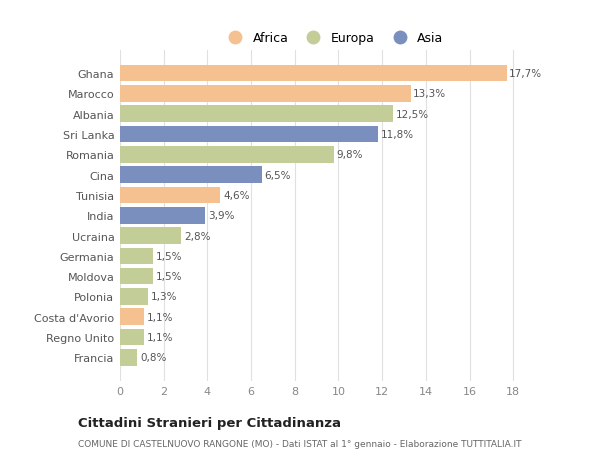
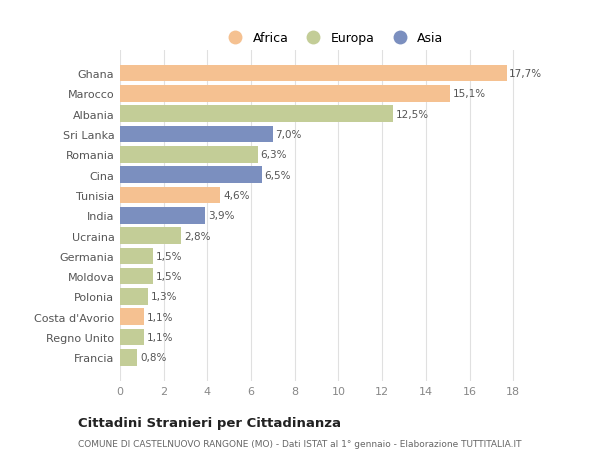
Marocco: 13,3% -> 15,1%
Sri Lanka: 11,8% -> 7,0%
Romania: 9,8% -> 6,3%
